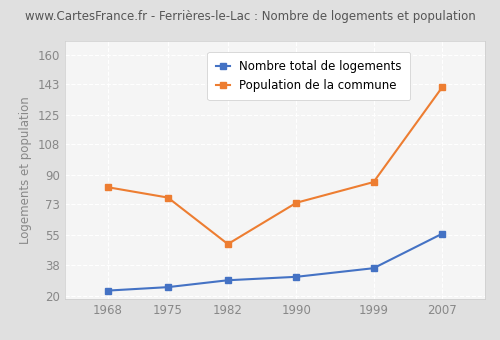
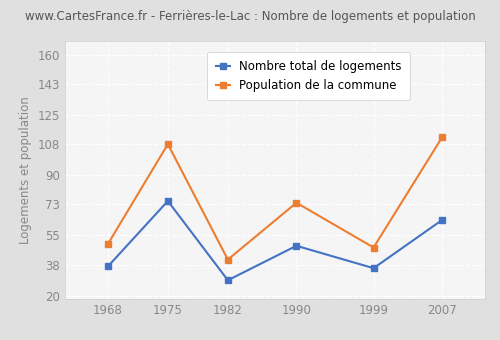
Nombre total de logements/1968: 23 -> 37
Population de la commune/1968: 83 -> 50
Nombre total de logements/1975: 25 -> 75
Population de la commune/1975: 77 -> 108
Population de la commune/1982: 50 -> 41
Nombre total de logements/1990: 31 -> 49
Population de la commune/1999: 86 -> 48
Nombre total de logements/2007: 56 -> 64
Population de la commune/2007: 141 -> 112
